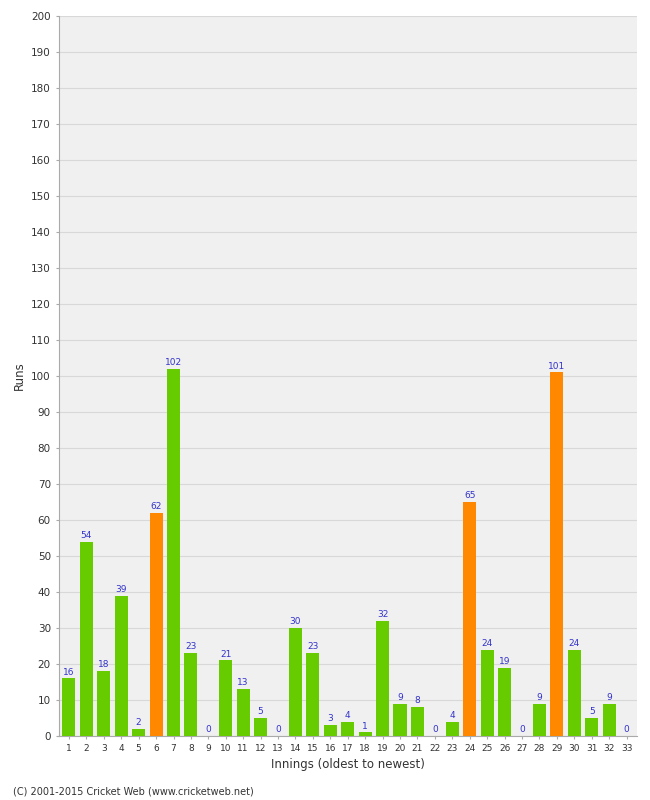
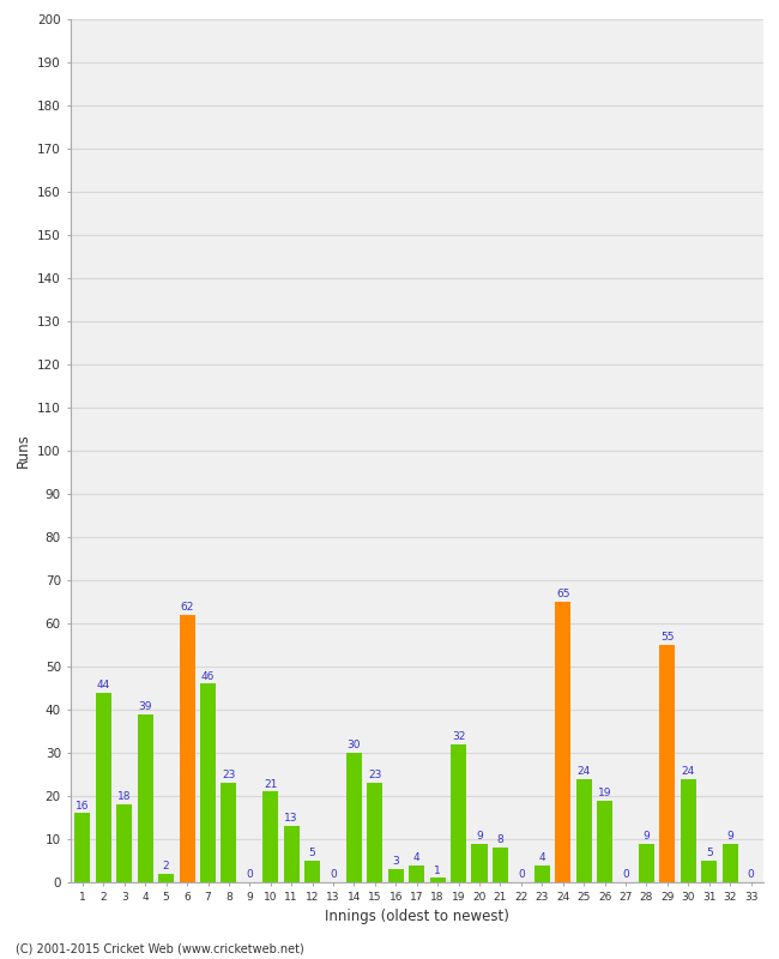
2: 54 -> 44
7: 102 -> 46
29: 101 -> 55
